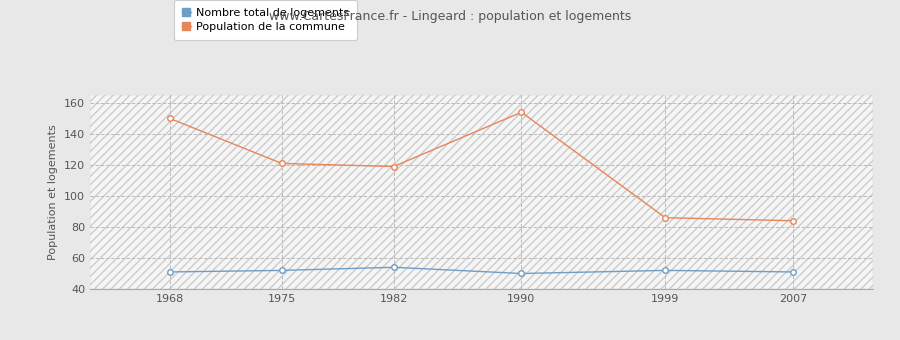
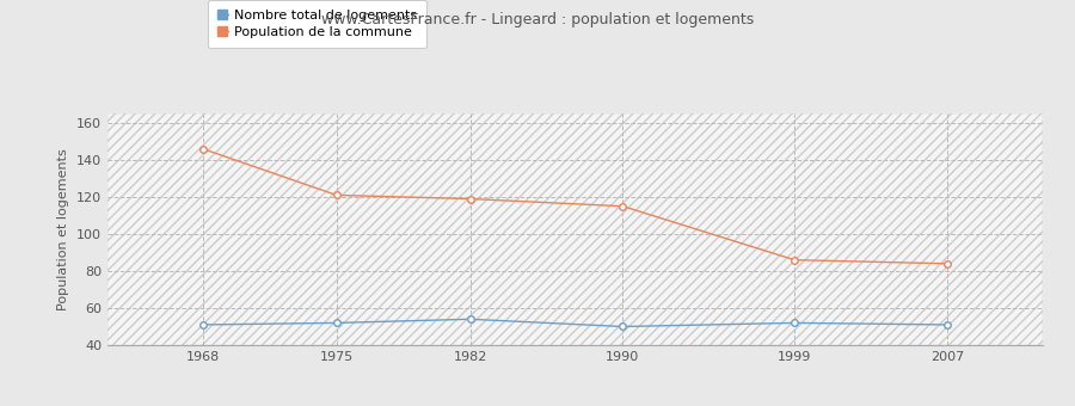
Population de la commune/1968: 150 -> 146
Population de la commune/1990: 154 -> 115
